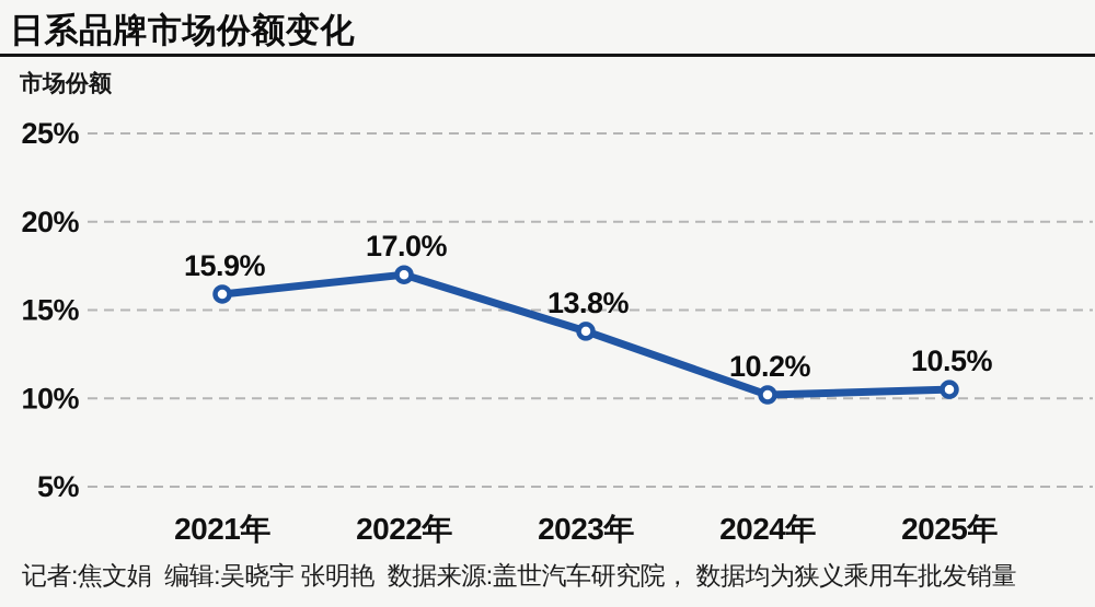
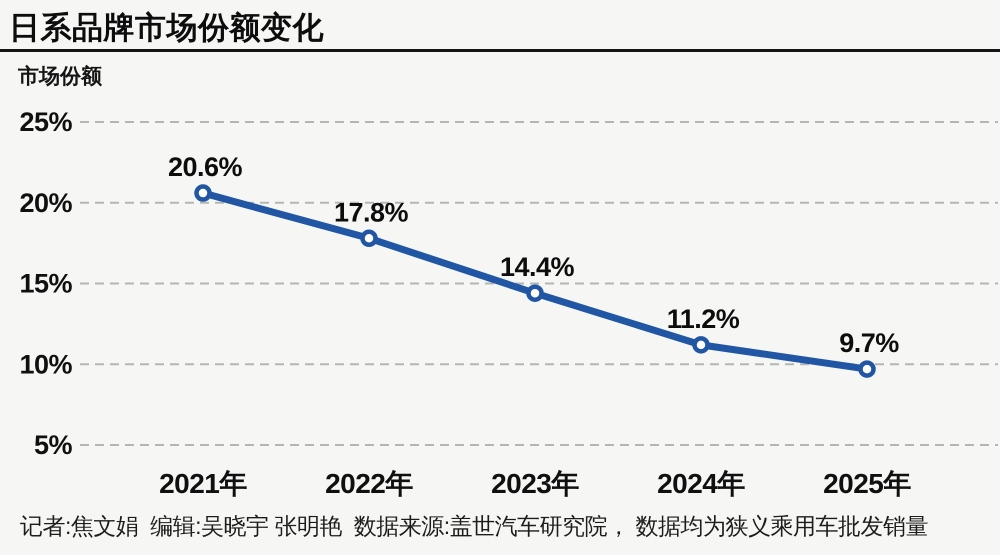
2021年: 15.9% -> 20.6%
2022年: 17.0% -> 17.8%
2023年: 13.8% -> 14.4%
2024年: 10.2% -> 11.2%
2025年: 10.5% -> 9.7%
